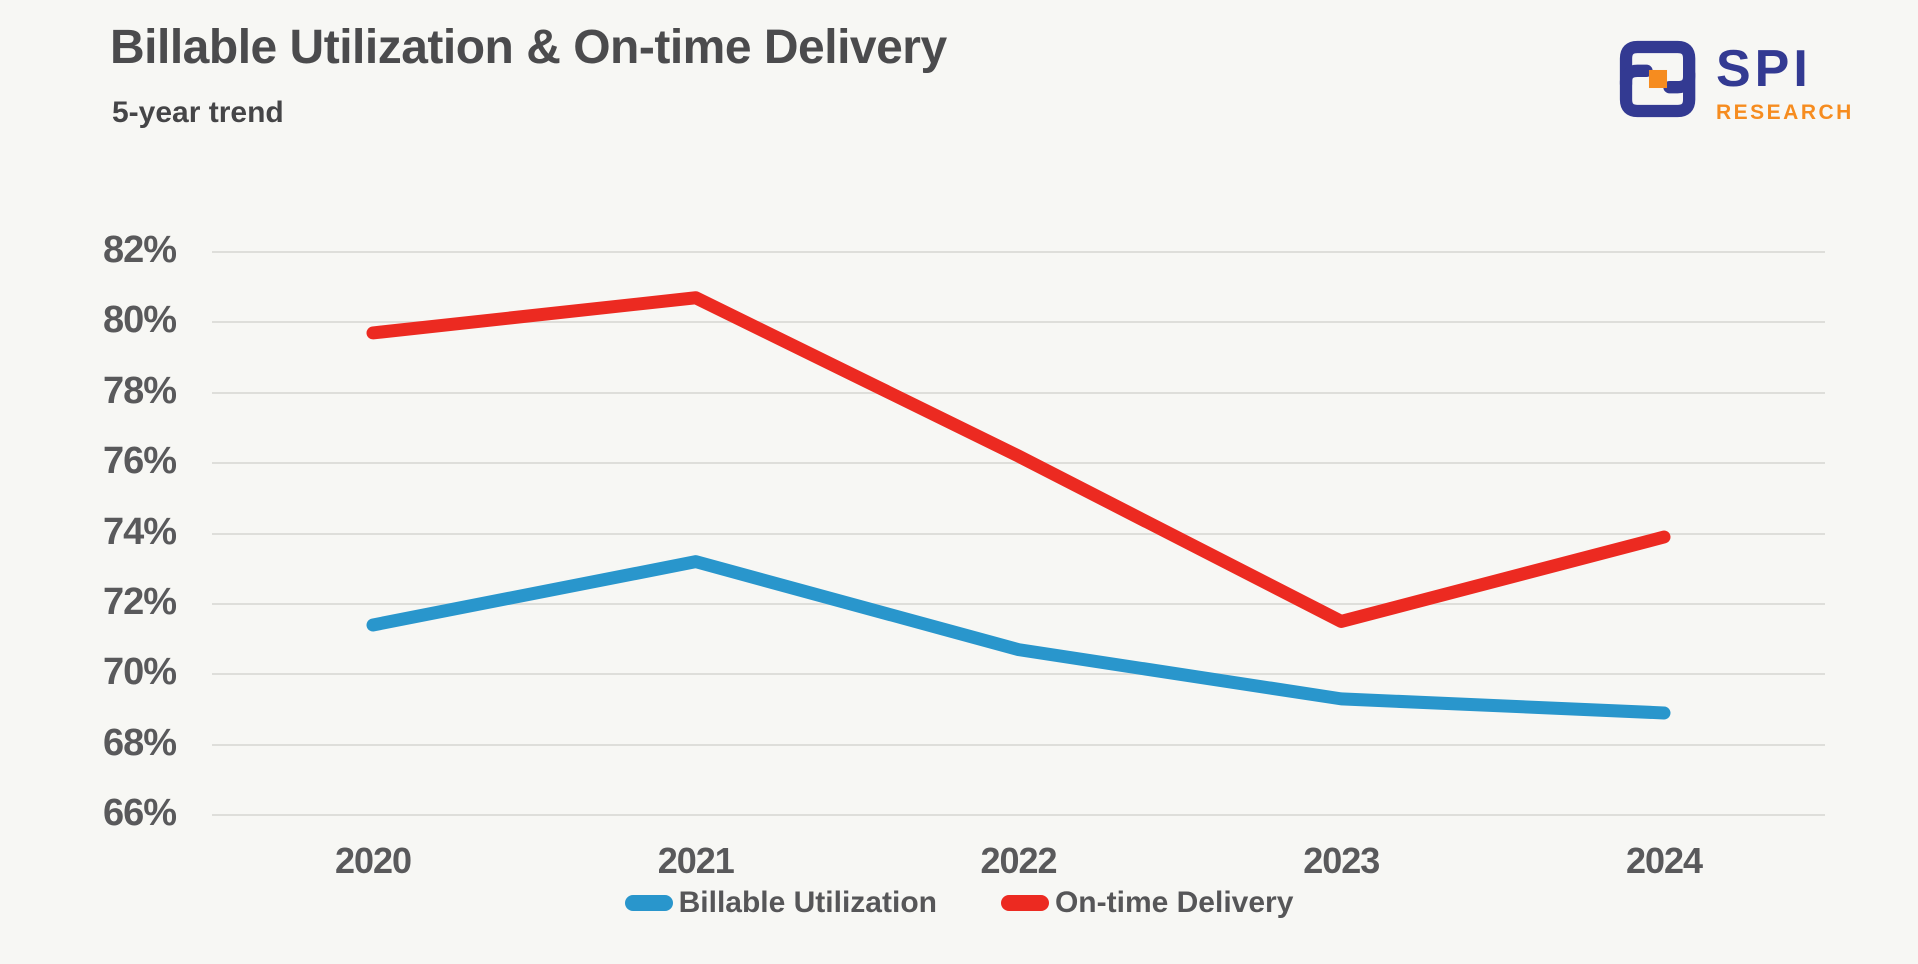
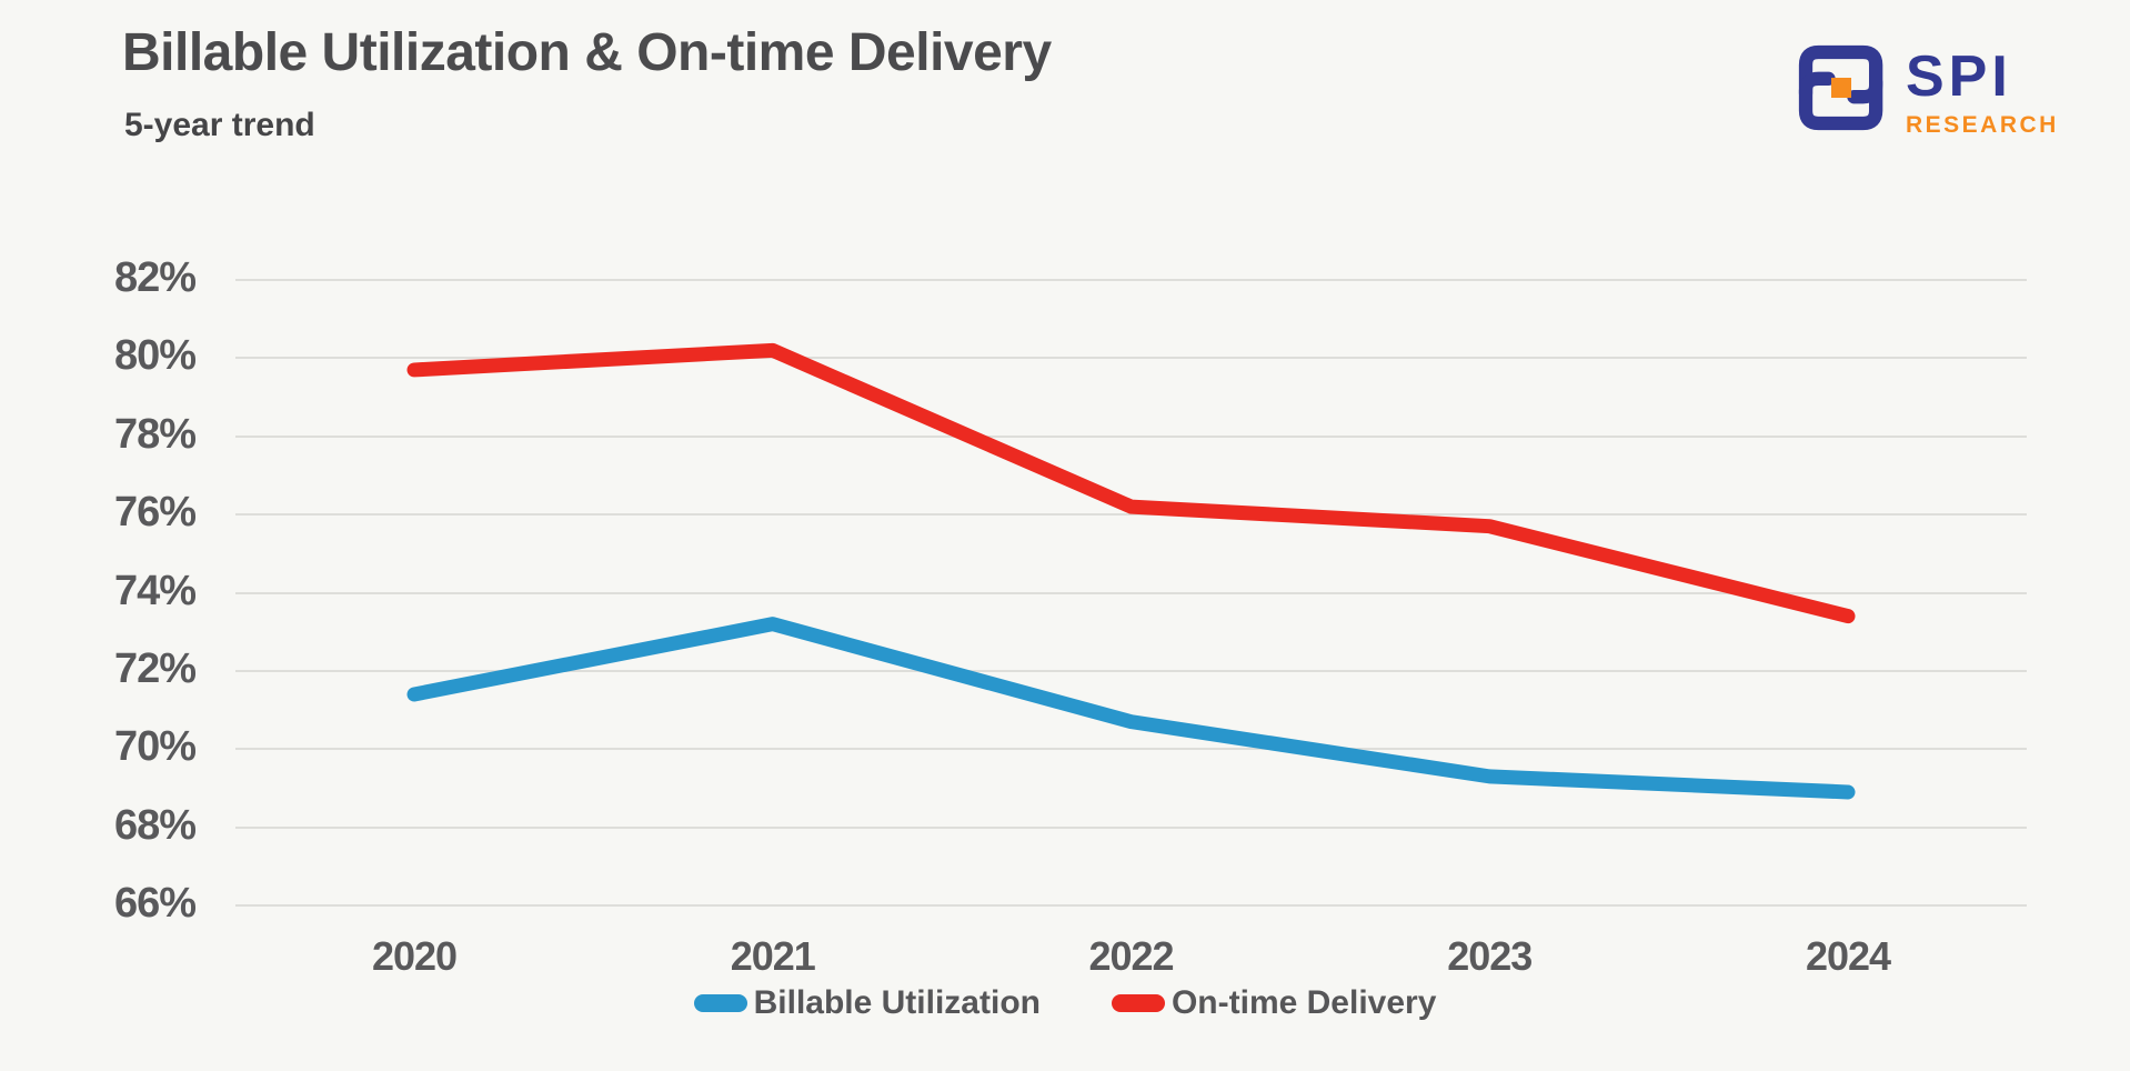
On-time Delivery/2021: 80.7% -> 80.2%
On-time Delivery/2023: 71.5% -> 75.7%
On-time Delivery/2024: 73.9% -> 73.4%
